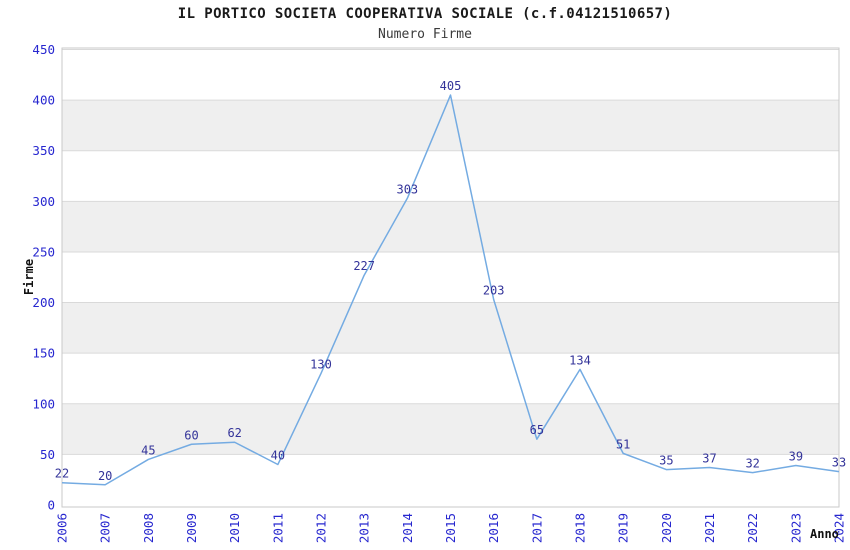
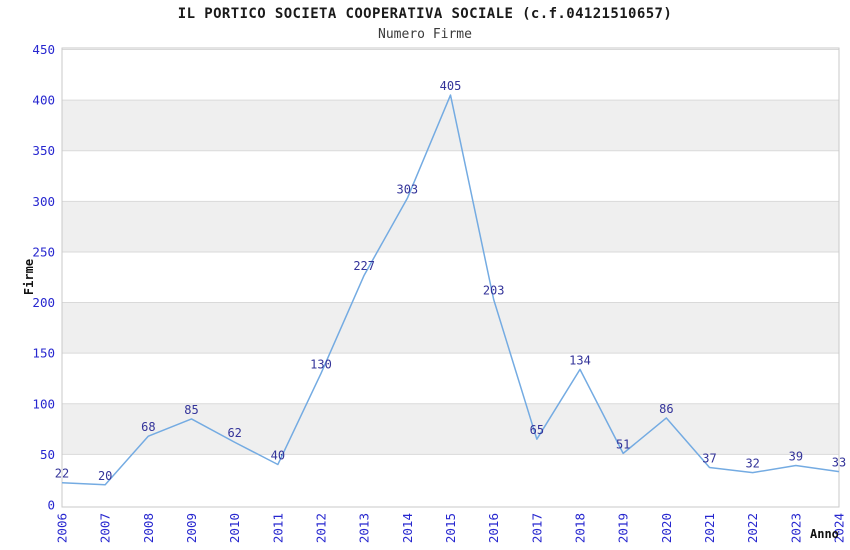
2008: 45 -> 68
2009: 60 -> 85
2020: 35 -> 86
